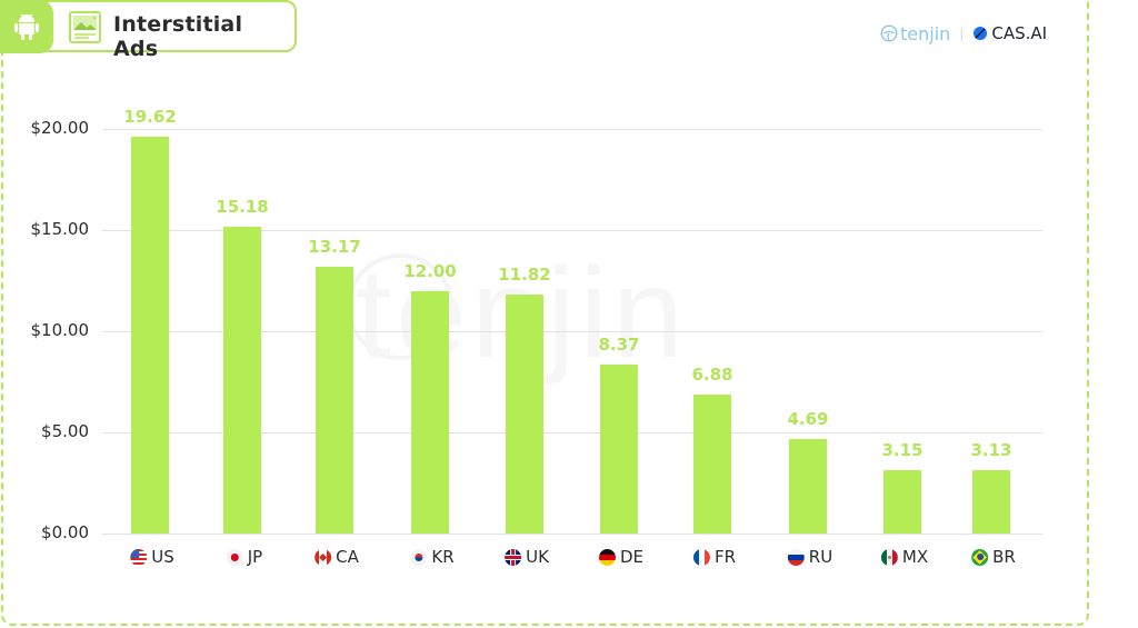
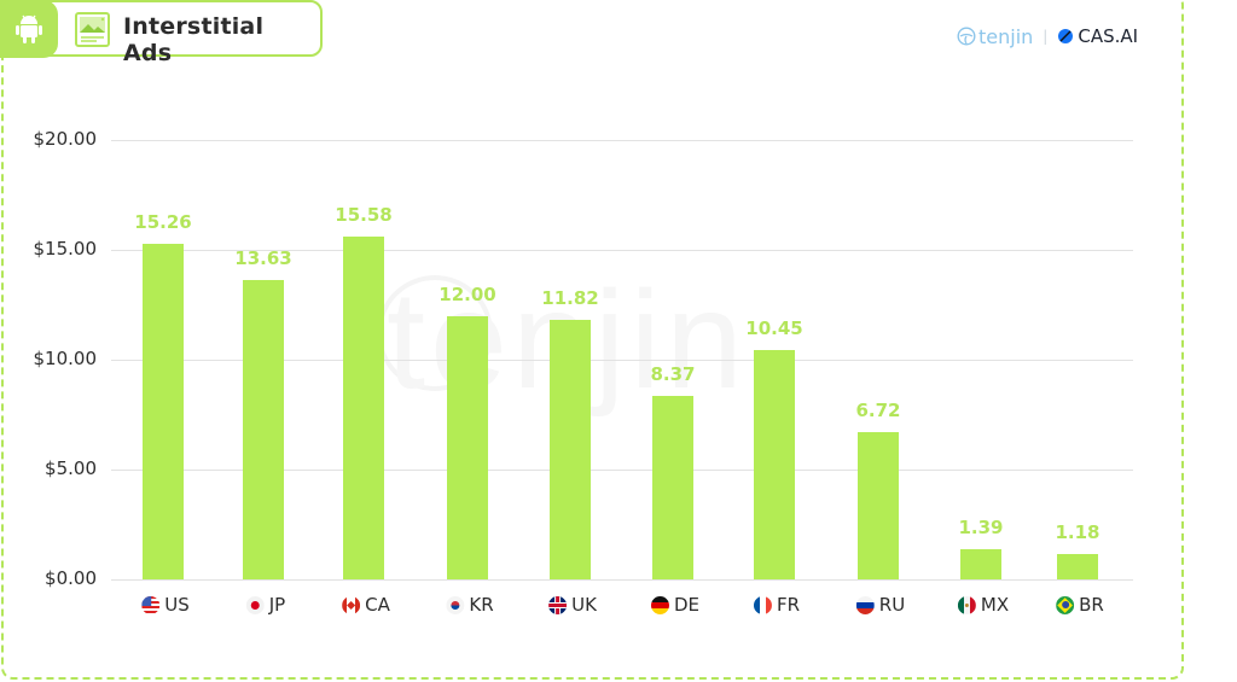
US: 19.62 -> 15.26
JP: 15.18 -> 13.63
CA: 13.17 -> 15.58
FR: 6.88 -> 10.45
RU: 4.69 -> 6.72
MX: 3.15 -> 1.39
BR: 3.13 -> 1.18
